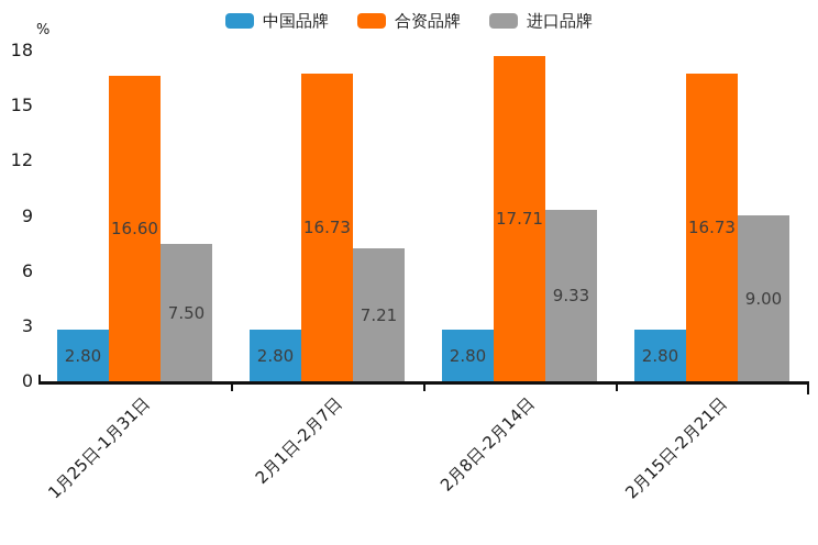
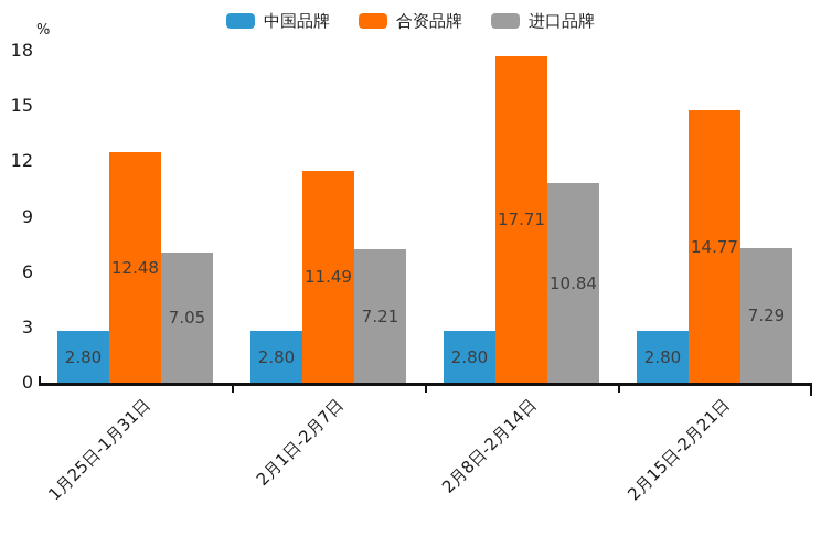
合资品牌/1月25日-1月31日: 16.60 -> 12.48
进口品牌/1月25日-1月31日: 7.50 -> 7.05
合资品牌/2月1日-2月7日: 16.73 -> 11.49
进口品牌/2月8日-2月14日: 9.33 -> 10.84
合资品牌/2月15日-2月21日: 16.73 -> 14.77
进口品牌/2月15日-2月21日: 9.00 -> 7.29
